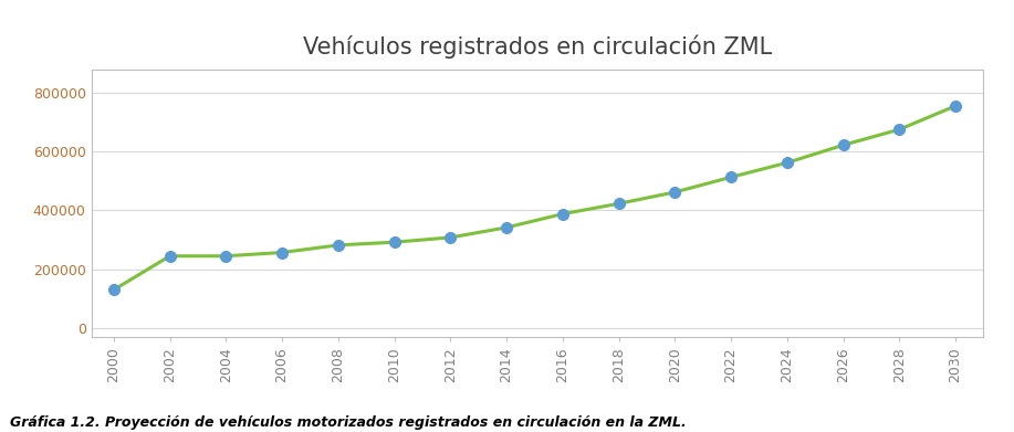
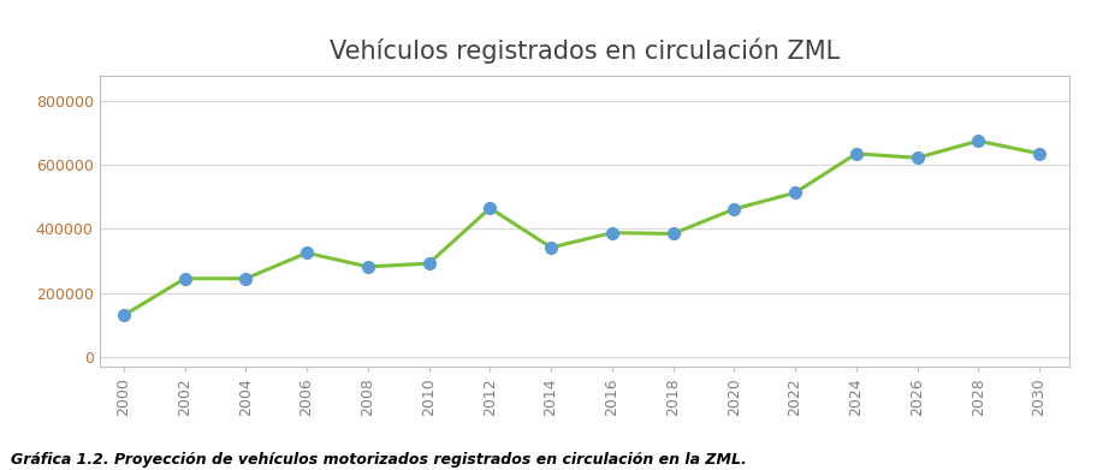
2006: 257000 -> 325000
2012: 308000 -> 465000
2018: 423000 -> 385000
2024: 562000 -> 635000
2030: 755000 -> 635000
